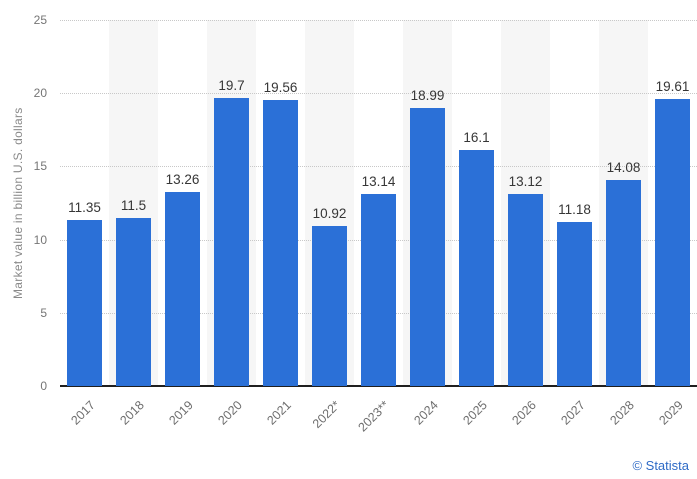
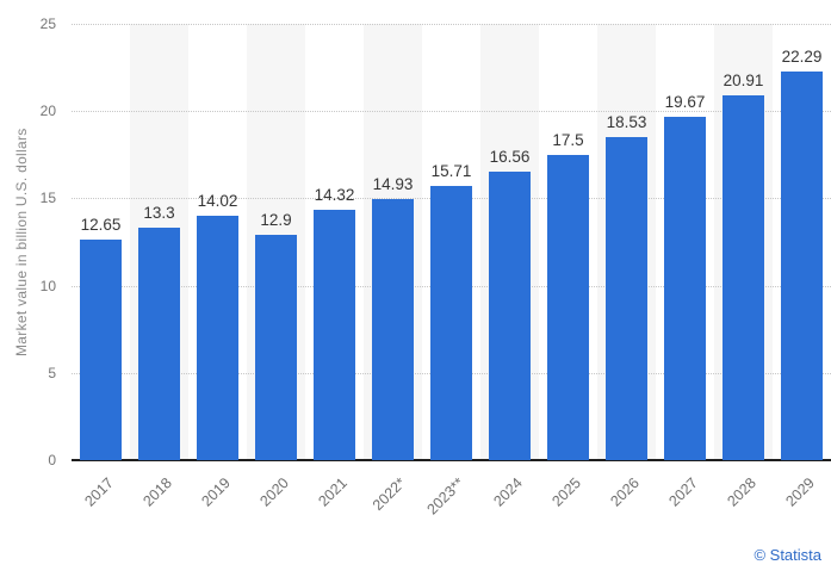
2017: 11.35 -> 12.65
2018: 11.5 -> 13.3
2019: 13.26 -> 14.02
2020: 19.7 -> 12.9
2021: 19.56 -> 14.32
2022*: 10.92 -> 14.93
2023**: 13.14 -> 15.71
2024: 18.99 -> 16.56
2025: 16.1 -> 17.5
2026: 13.12 -> 18.53
2027: 11.18 -> 19.67
2028: 14.08 -> 20.91
2029: 19.61 -> 22.29
